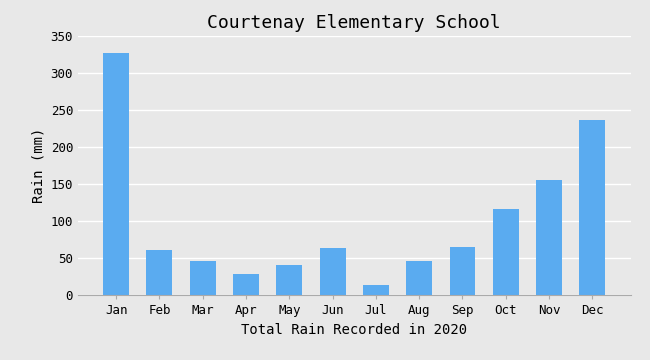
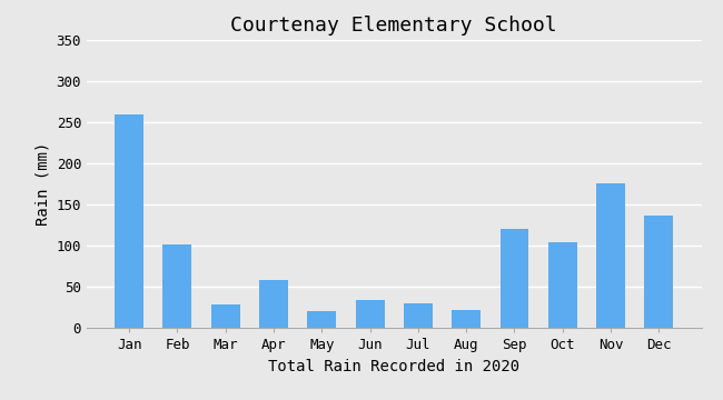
Jan: 327 -> 260
Feb: 61 -> 102
Mar: 46 -> 28
Apr: 29 -> 58
May: 41 -> 20
Jun: 64 -> 34
Jul: 14 -> 30
Aug: 46 -> 22
Sep: 65 -> 120
Oct: 116 -> 104
Nov: 155 -> 176
Dec: 236 -> 136
